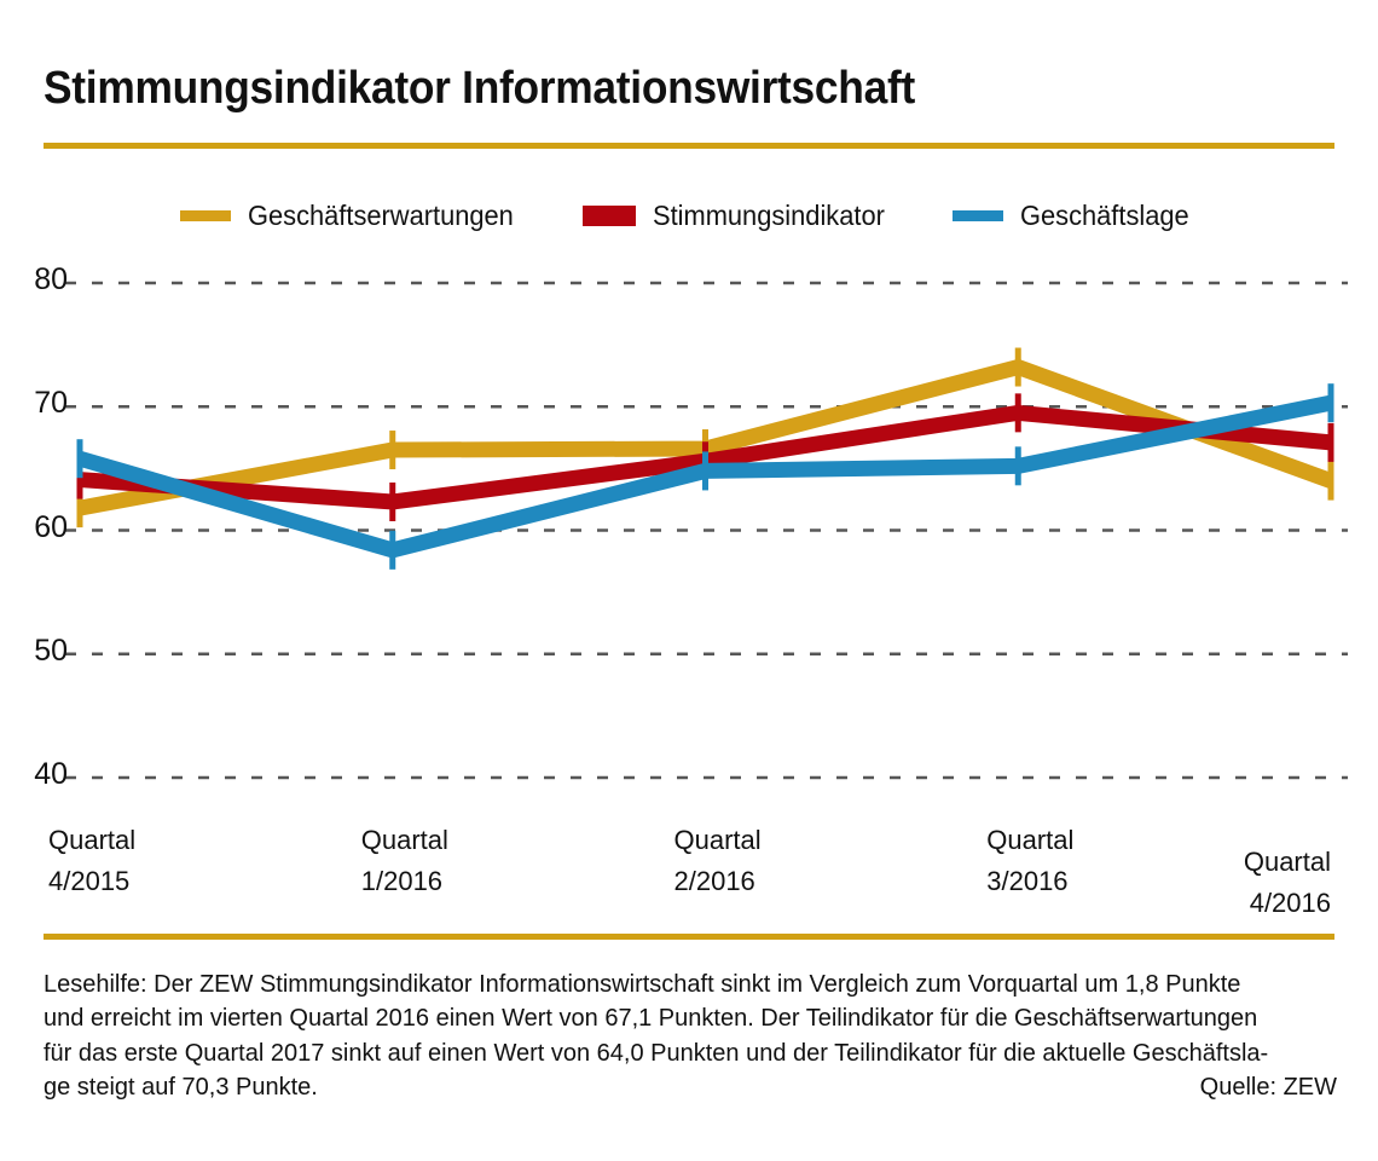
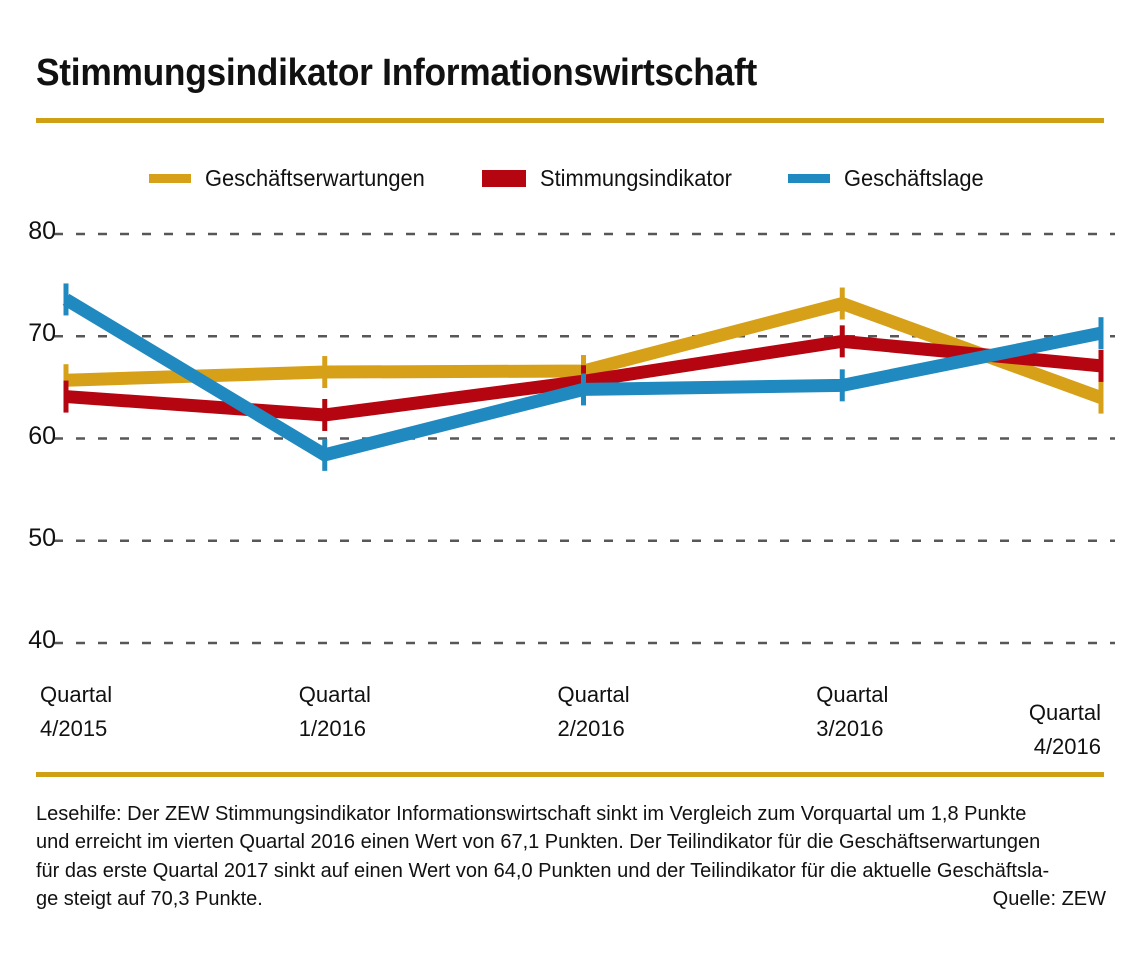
Geschäftserwartungen/Quartal 4/2015: 61.8 -> 65.7
Geschäftslage/Quartal 4/2015: 65.8 -> 73.6
